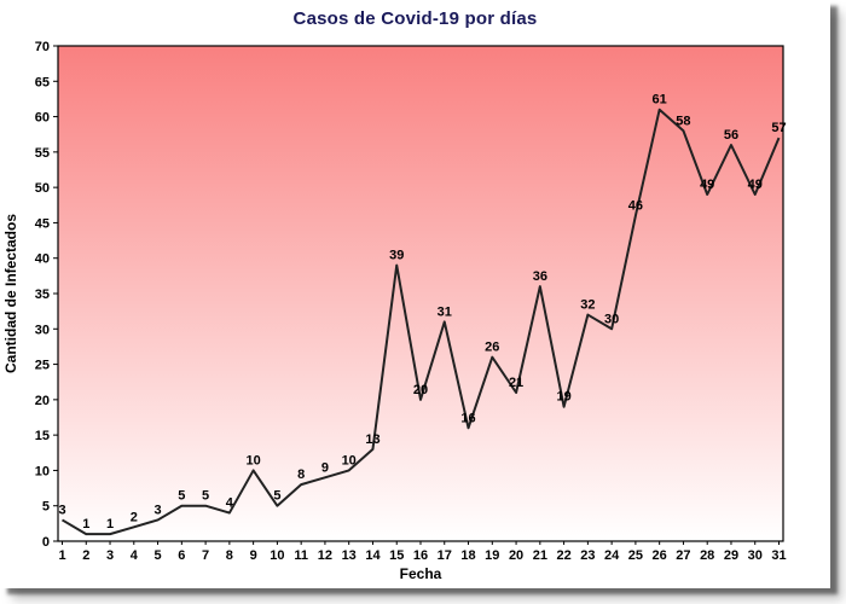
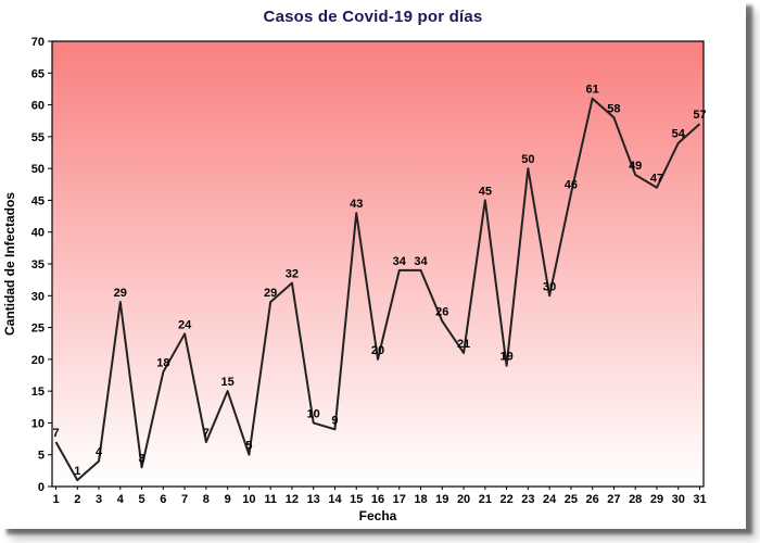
1: 3 -> 7
3: 1 -> 4
4: 2 -> 29
6: 5 -> 18
7: 5 -> 24
8: 4 -> 7
9: 10 -> 15
11: 8 -> 29
12: 9 -> 32
14: 13 -> 9
15: 39 -> 43
17: 31 -> 34
18: 16 -> 34
21: 36 -> 45
23: 32 -> 50
29: 56 -> 47
30: 49 -> 54
